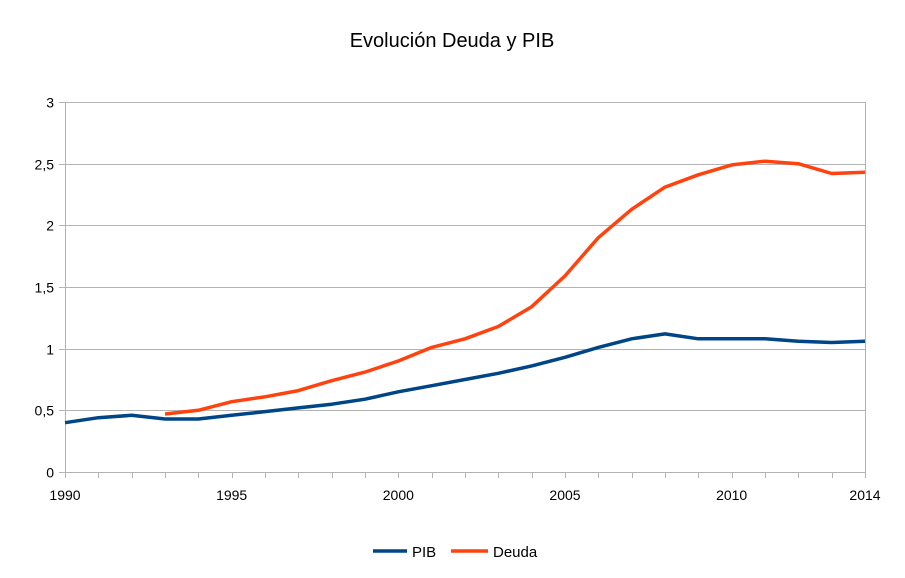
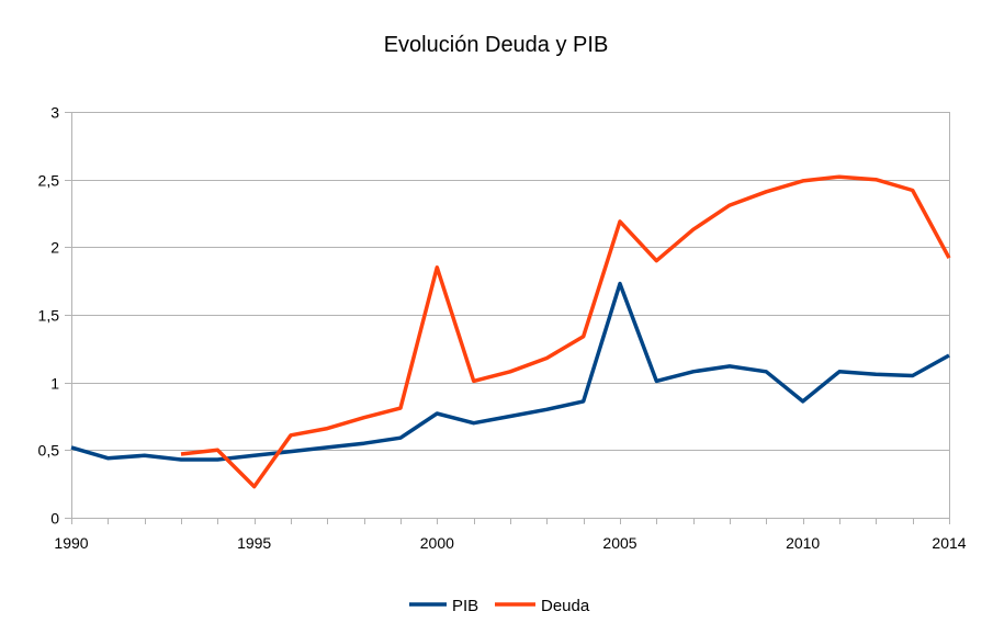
PIB/1990: 0.40 -> 0.52
Deuda/1995: 0.57 -> 0.23
PIB/2000: 0.65 -> 0.77
Deuda/2000: 0.90 -> 1.85
PIB/2005: 0.93 -> 1.73
Deuda/2005: 1.59 -> 2.19
PIB/2010: 1.08 -> 0.86
PIB/2014: 1.06 -> 1.20
Deuda/2014: 2.43 -> 1.92
